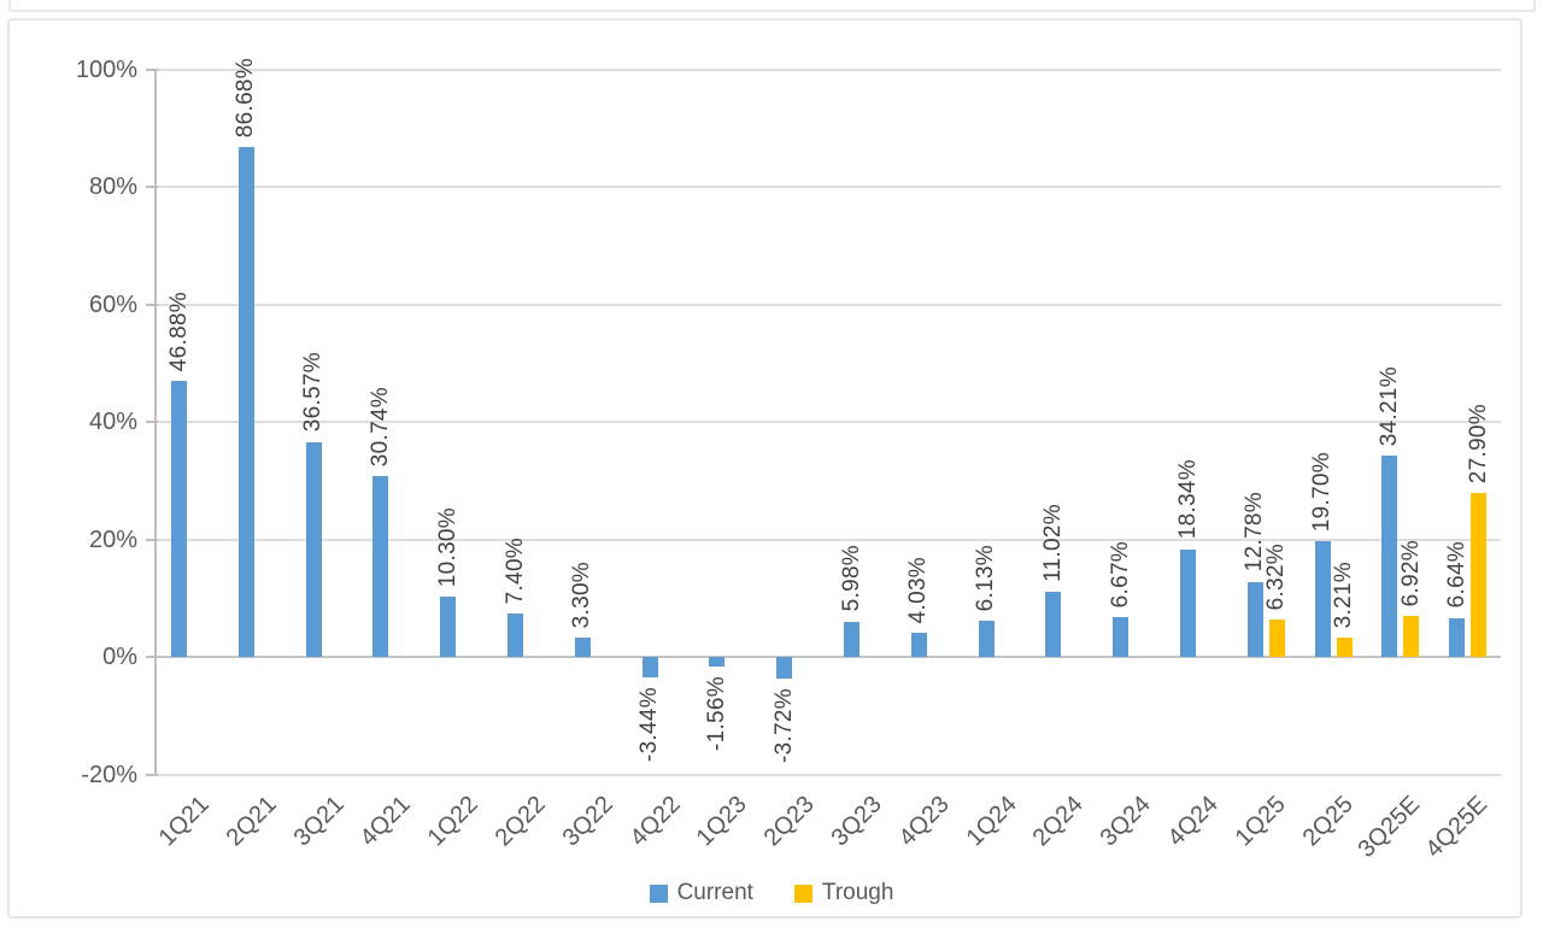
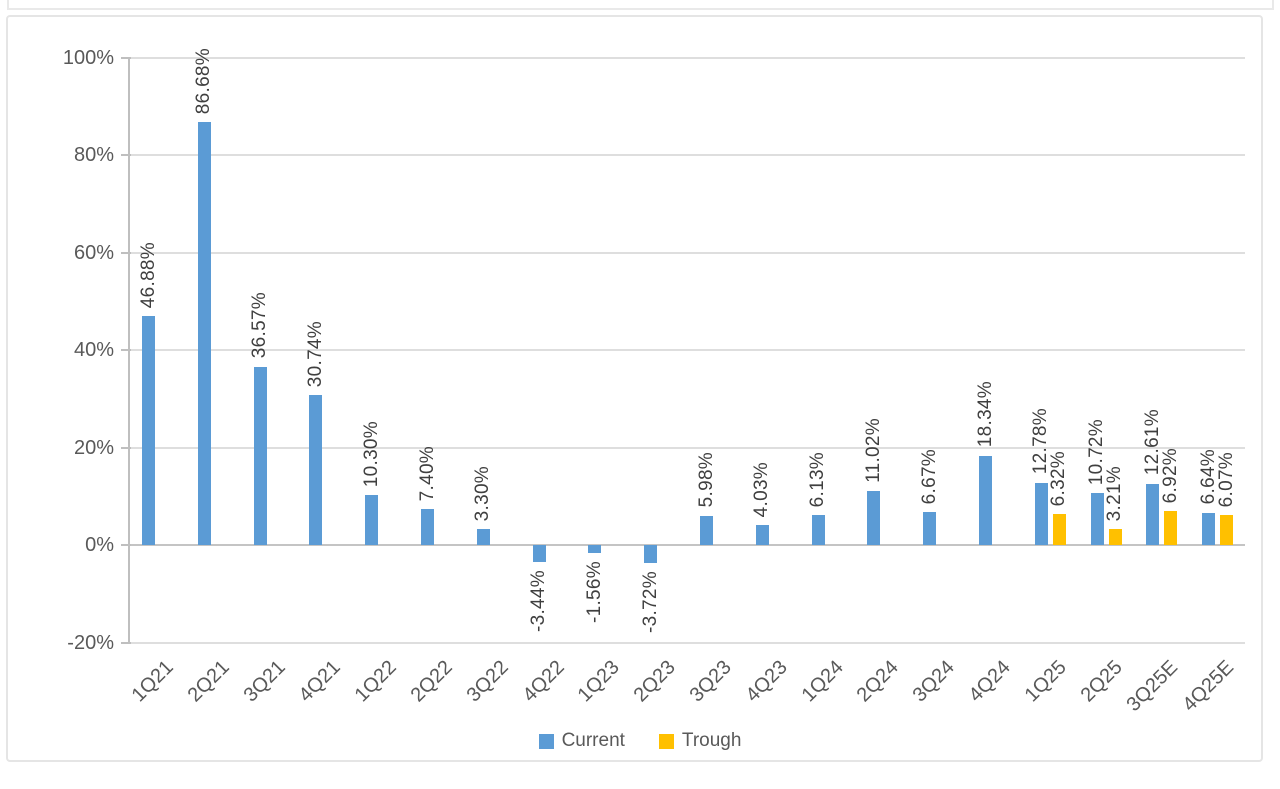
Current/2Q25: 19.70% -> 10.72%
Current/3Q25E: 34.21% -> 12.61%
Trough/4Q25E: 27.90% -> 6.07%
